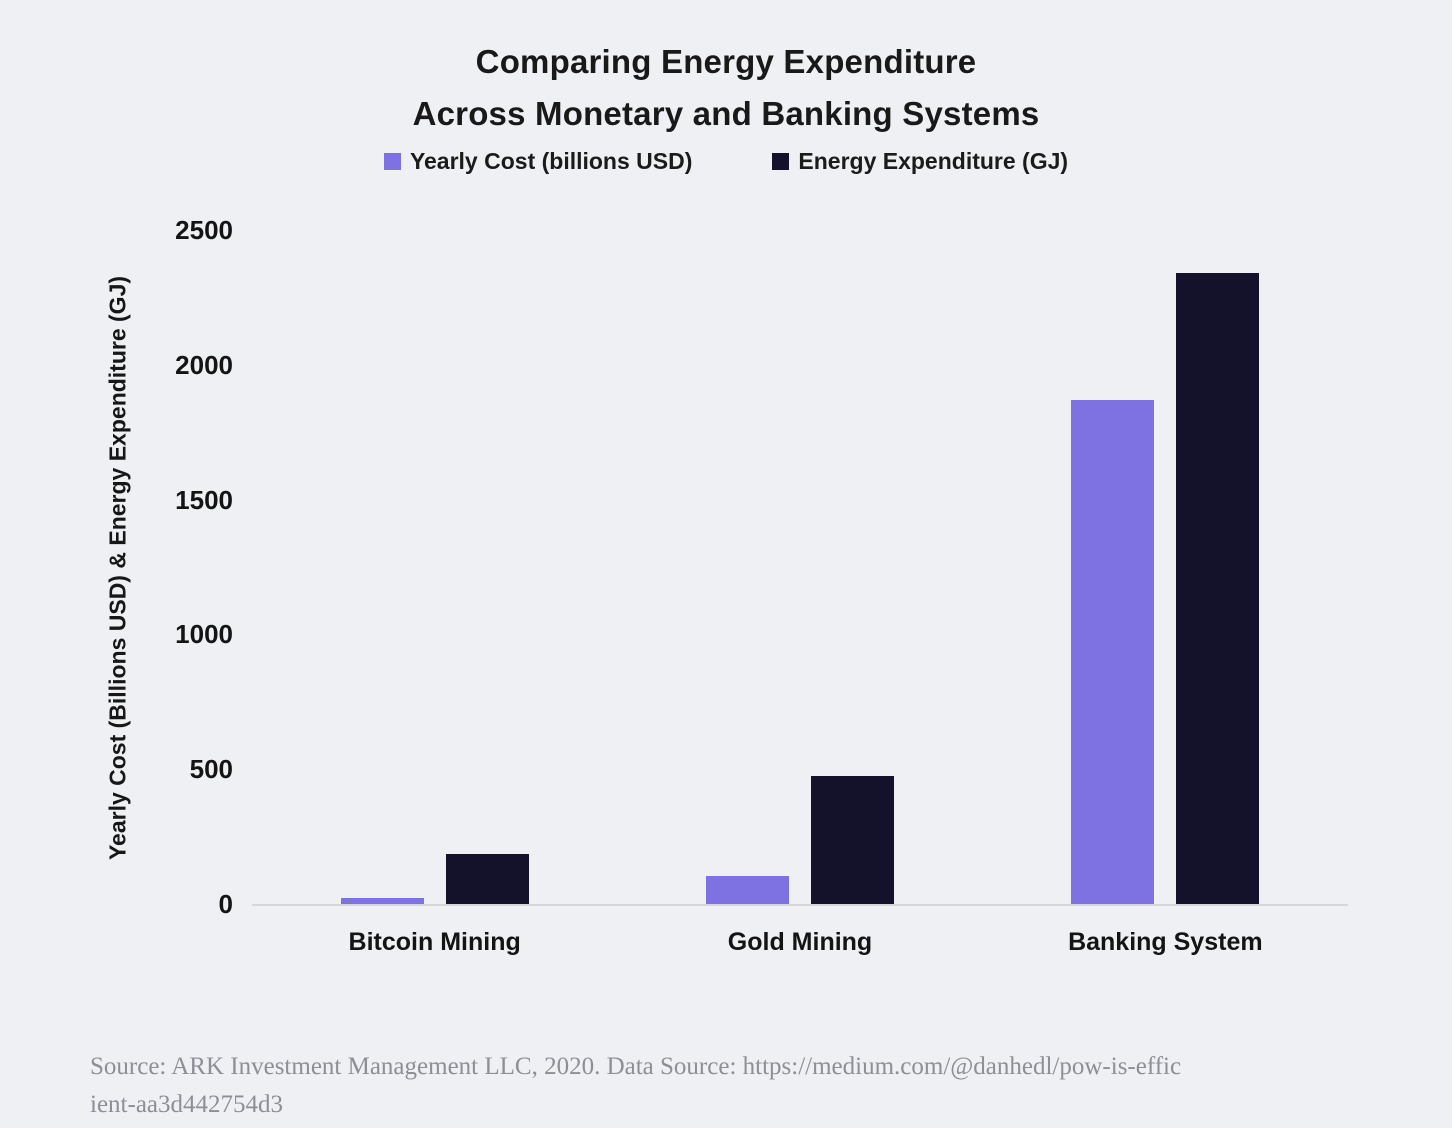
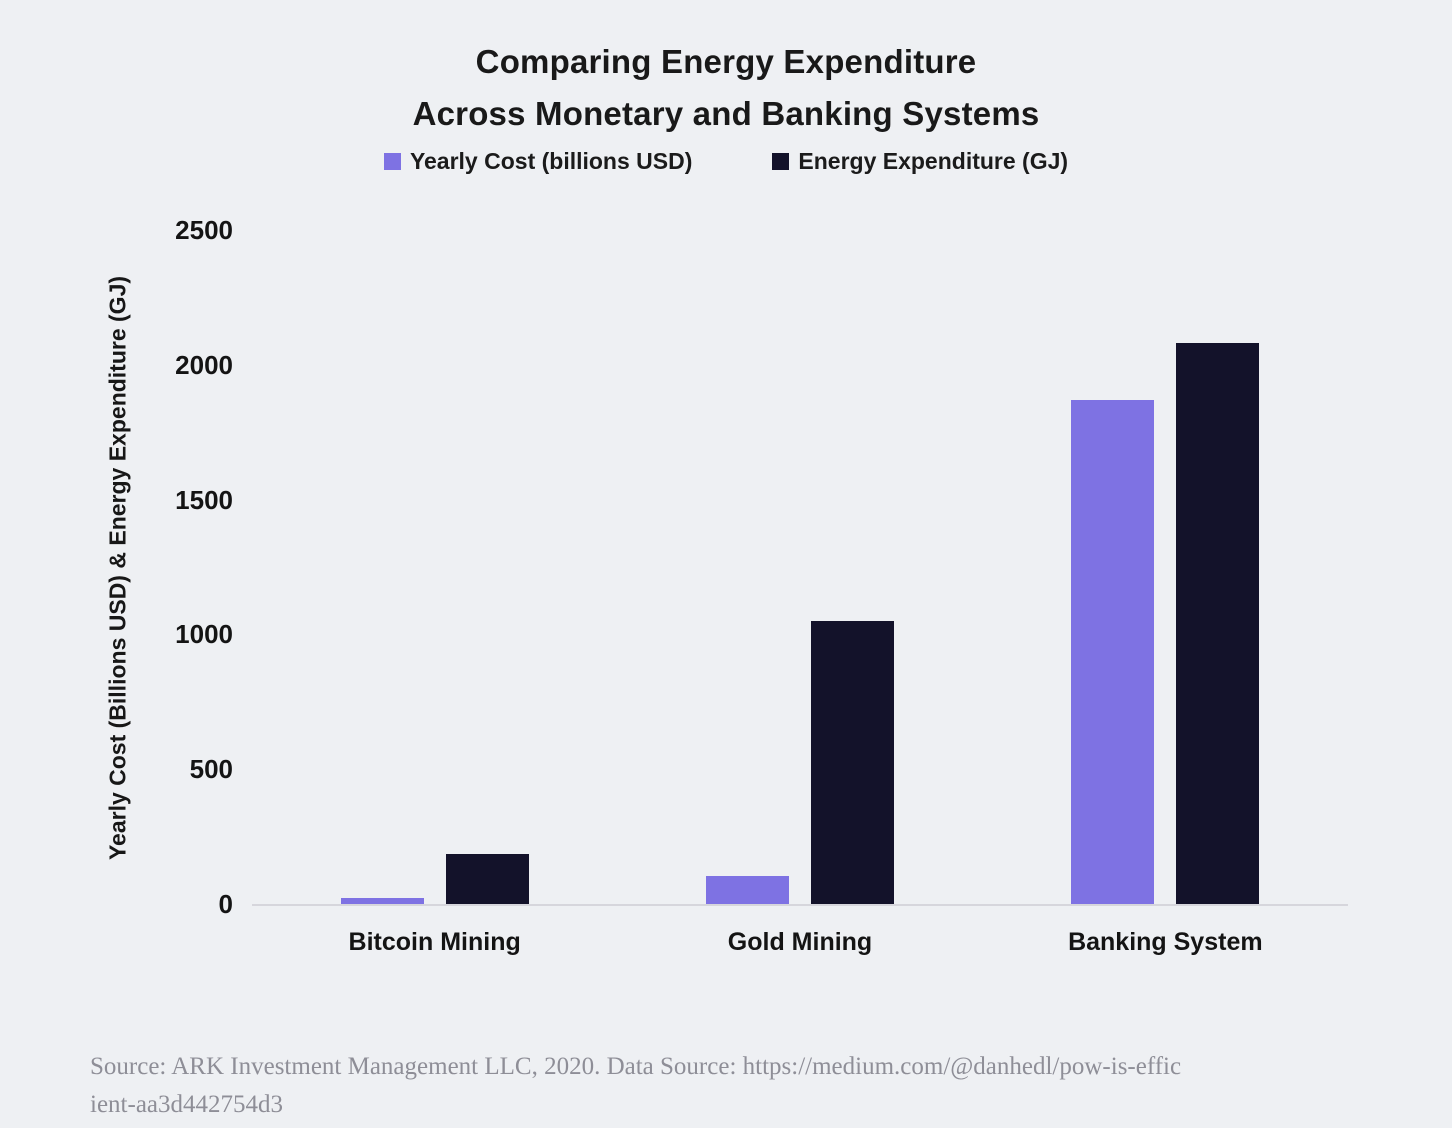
Energy Expenditure (GJ)/Gold Mining: 480 -> 1050
Energy Expenditure (GJ)/Banking System: 2340 -> 2080
